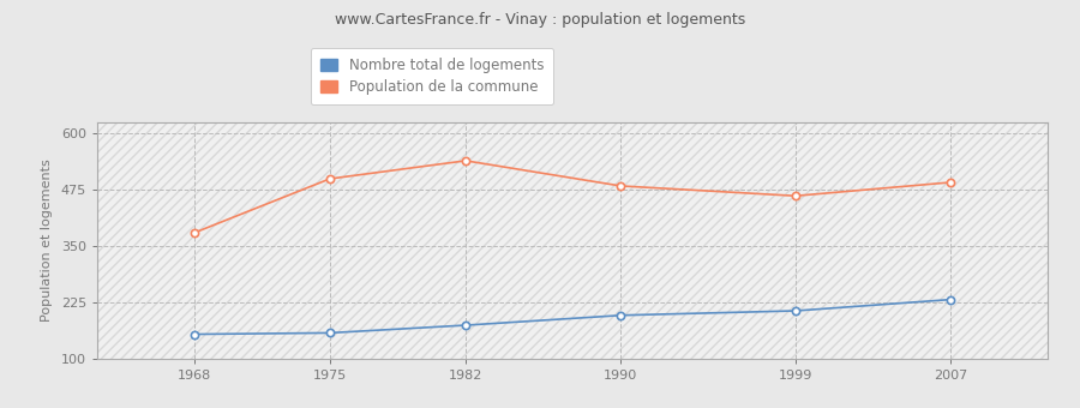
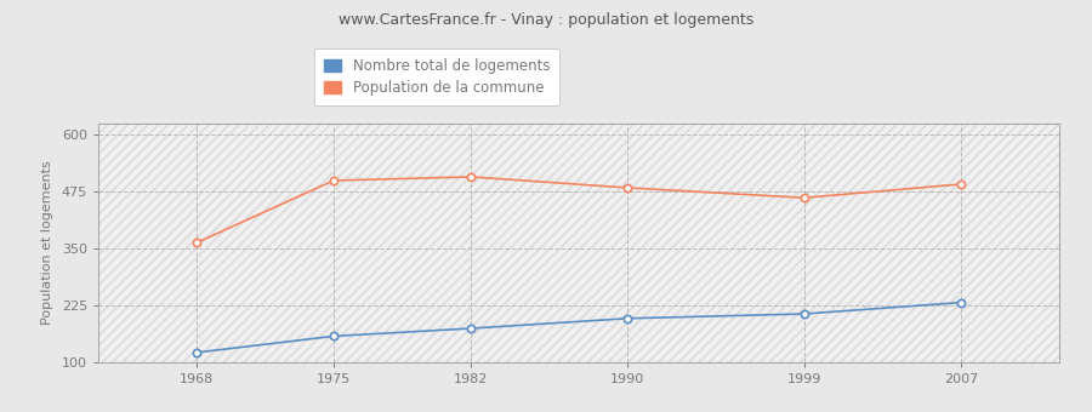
Nombre total de logements/1968: 155 -> 122
Population de la commune/1968: 380 -> 363
Population de la commune/1982: 540 -> 508
